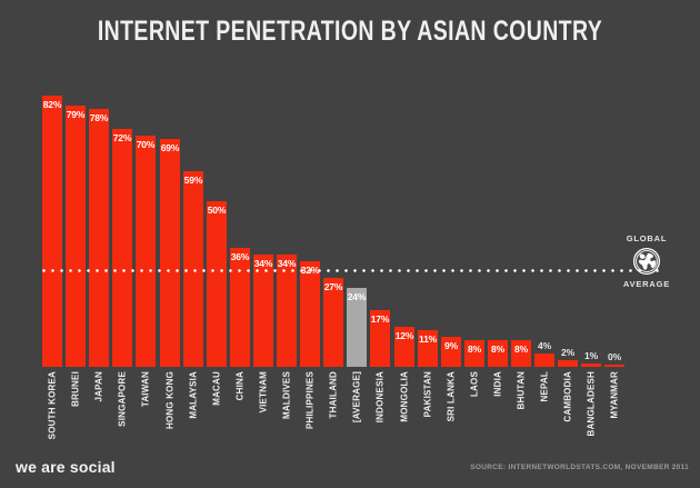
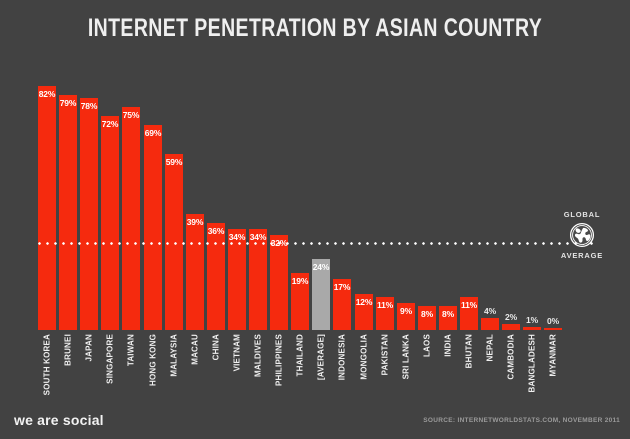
TAIWAN: 70% -> 75%
MACAU: 50% -> 39%
THAILAND: 27% -> 19%
BHUTAN: 8% -> 11%
